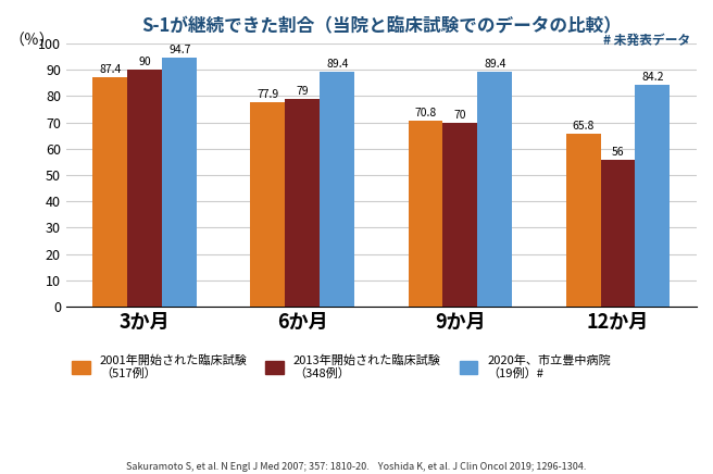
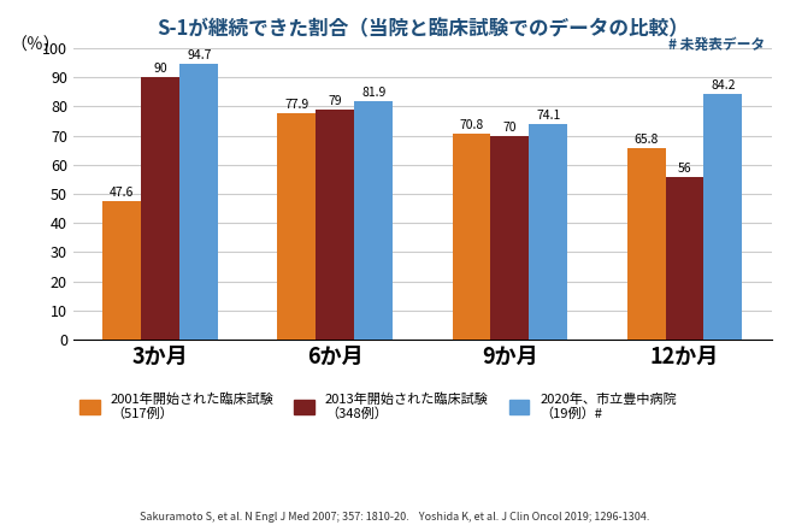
2001年開始された臨床試験 （517例）/3か月: 87.4 -> 47.6
2020年、市立豊中病院 （19例）#/6か月: 89.4 -> 81.9
2020年、市立豊中病院 （19例）#/9か月: 89.4 -> 74.1
